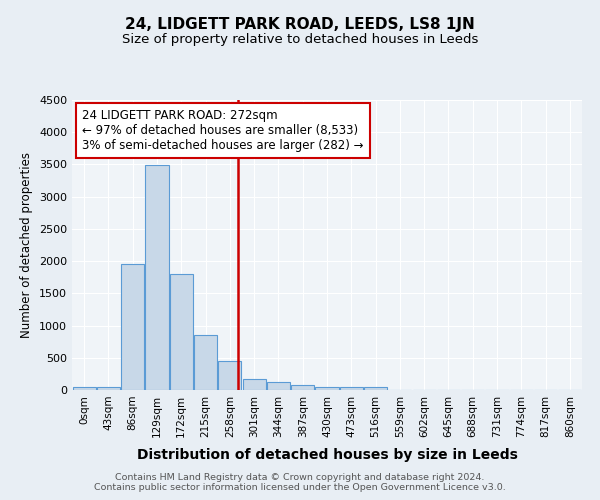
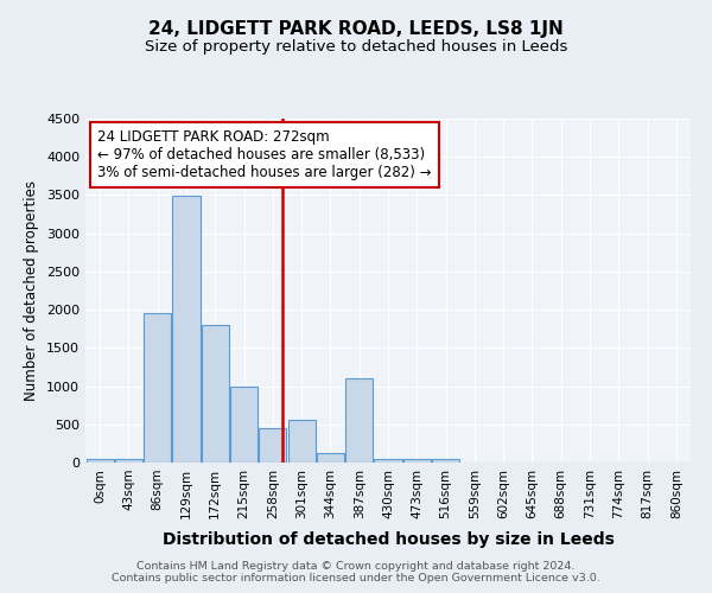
215sqm: 850 -> 1000
301sqm: 180 -> 560
387sqm: 80 -> 1100
